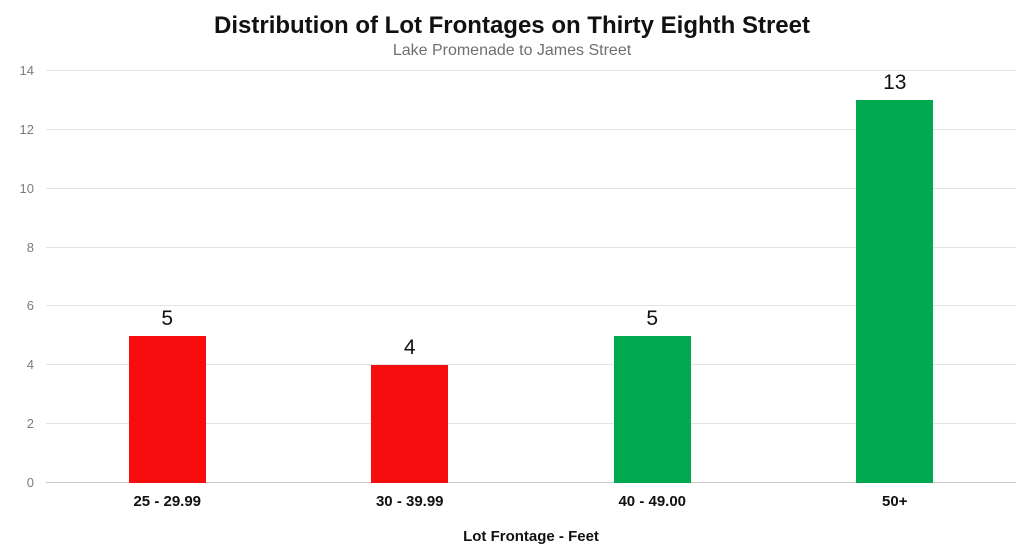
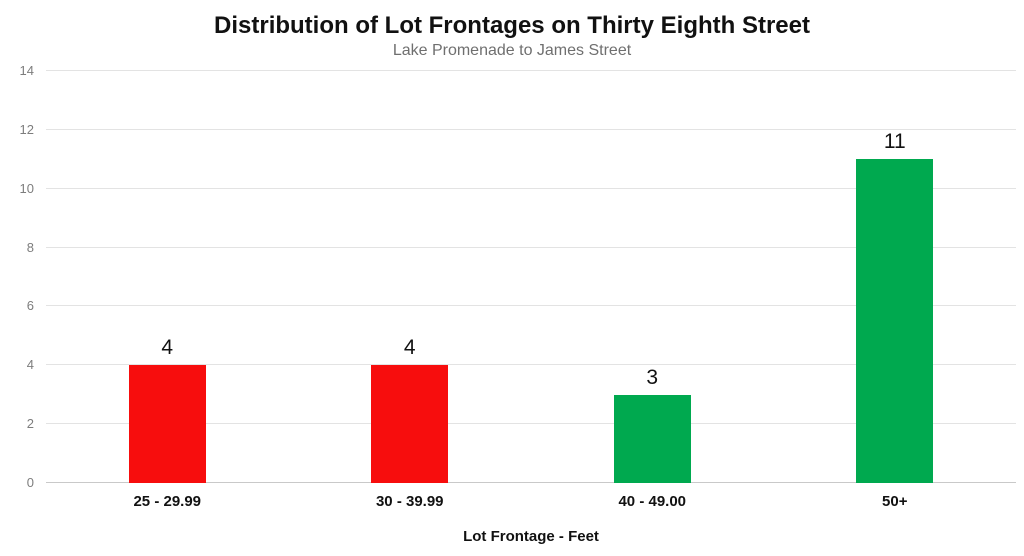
25 - 29.99: 5 -> 4
40 - 49.00: 5 -> 3
50+: 13 -> 11
